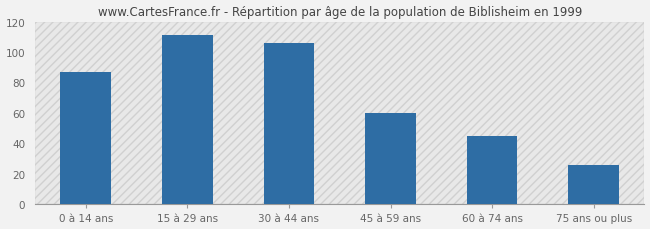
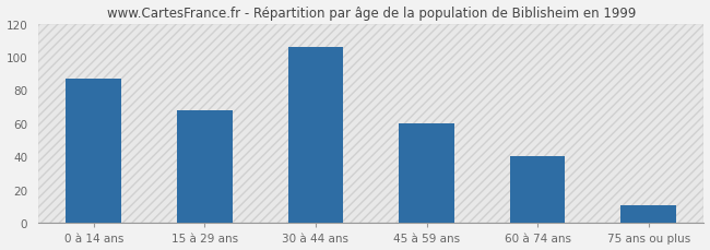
15 à 29 ans: 111 -> 68
60 à 74 ans: 45 -> 40
75 ans ou plus: 26 -> 11
